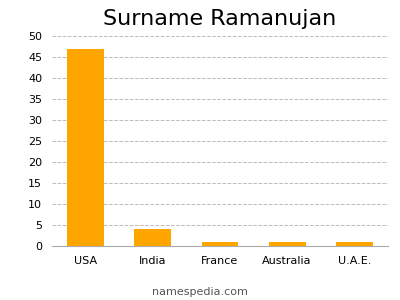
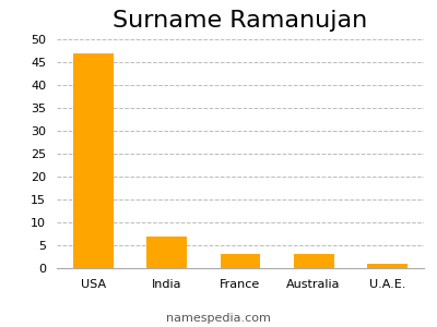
India: 4 -> 7
France: 1 -> 3
Australia: 1 -> 3
